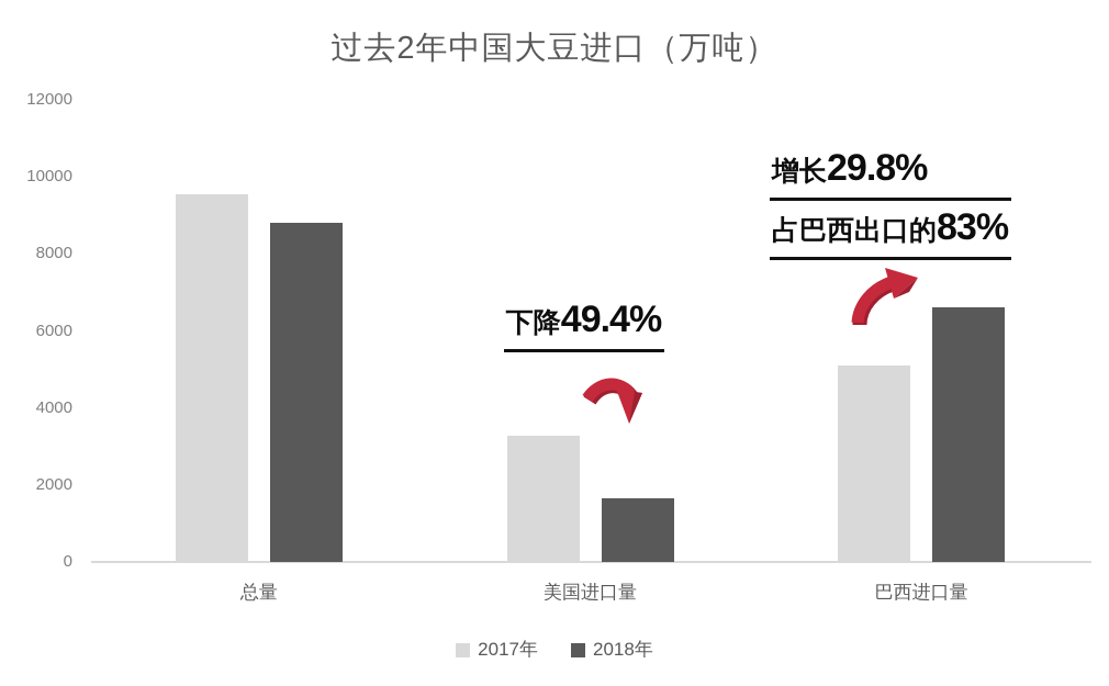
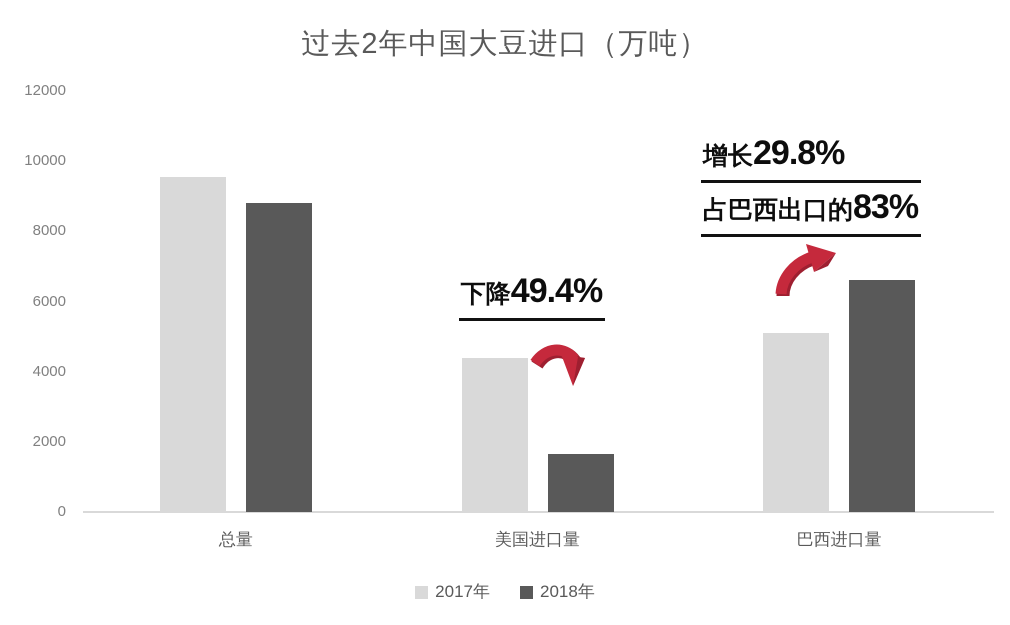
2017年/美国进口量: 3300 -> 4400
